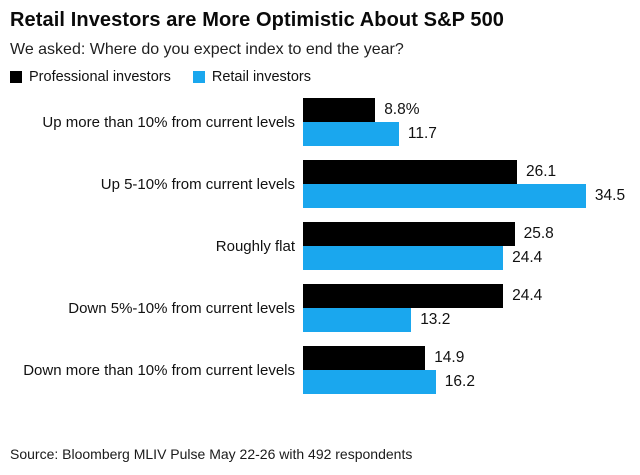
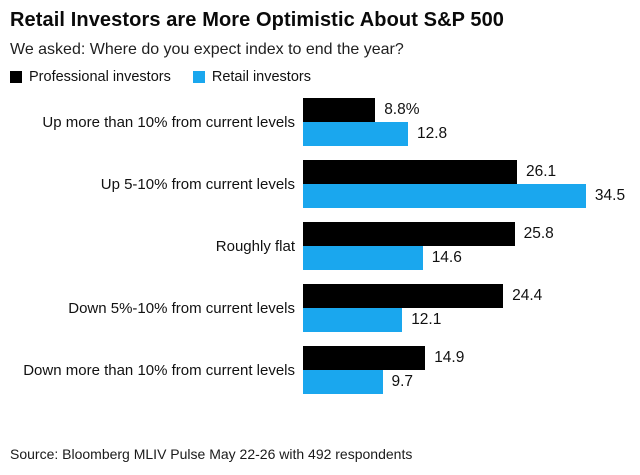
Retail investors/Up more than 10% from current levels: 11.7 -> 12.8
Retail investors/Roughly flat: 24.4 -> 14.6
Retail investors/Down 5%-10% from current levels: 13.2 -> 12.1
Retail investors/Down more than 10% from current levels: 16.2 -> 9.7
